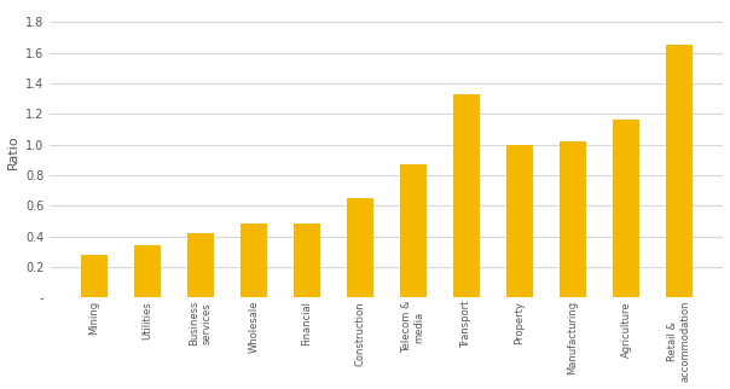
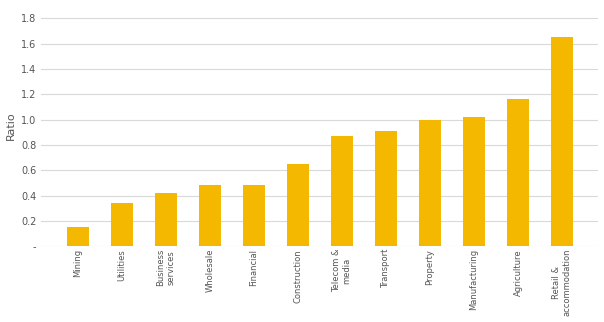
Mining: 0.28 -> 0.15
Transport: 1.33 -> 0.91
